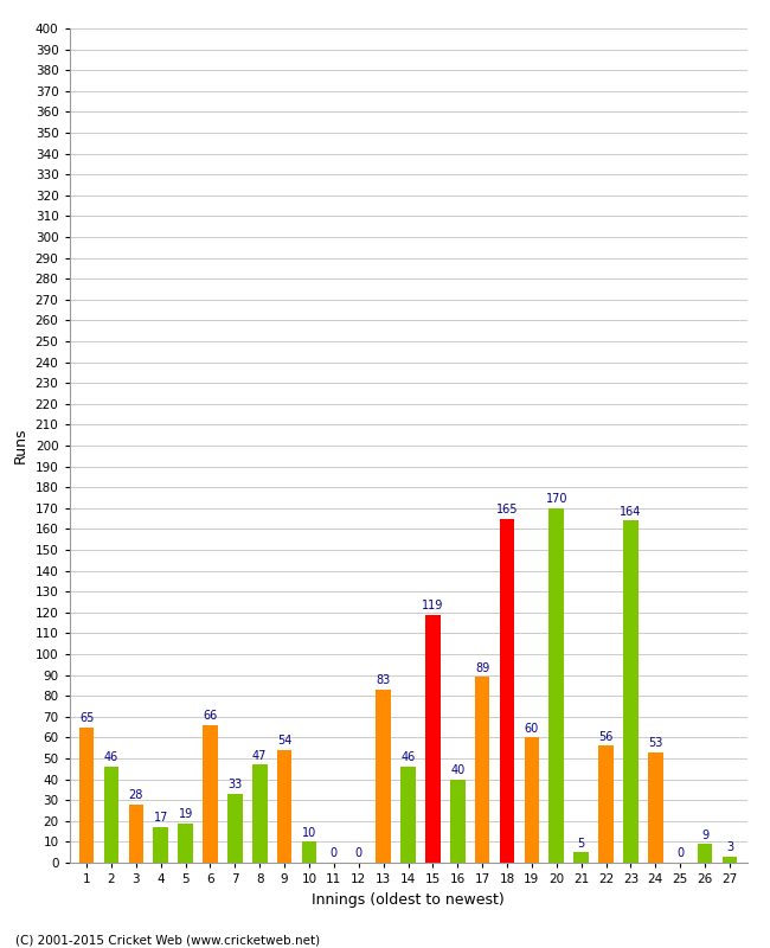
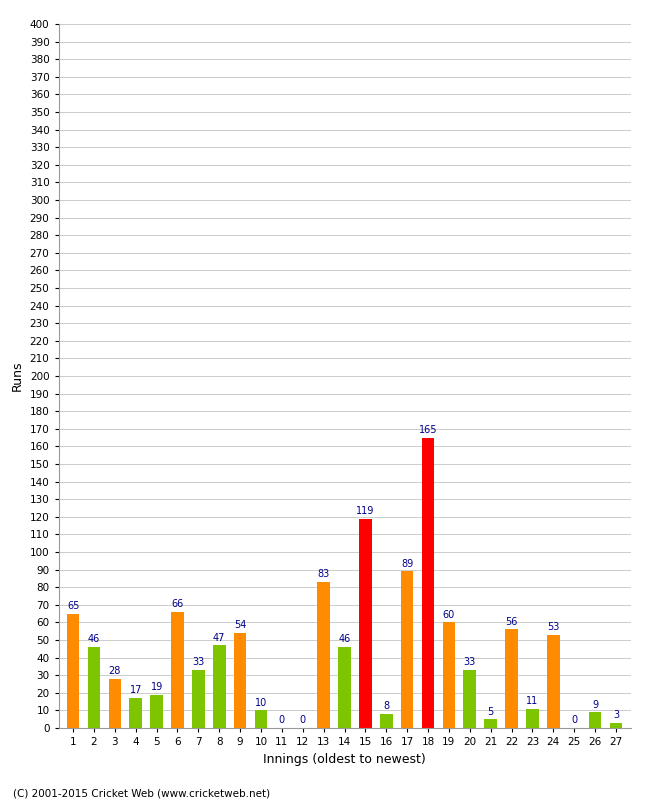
16: 40 -> 8
20: 170 -> 33
23: 164 -> 11
